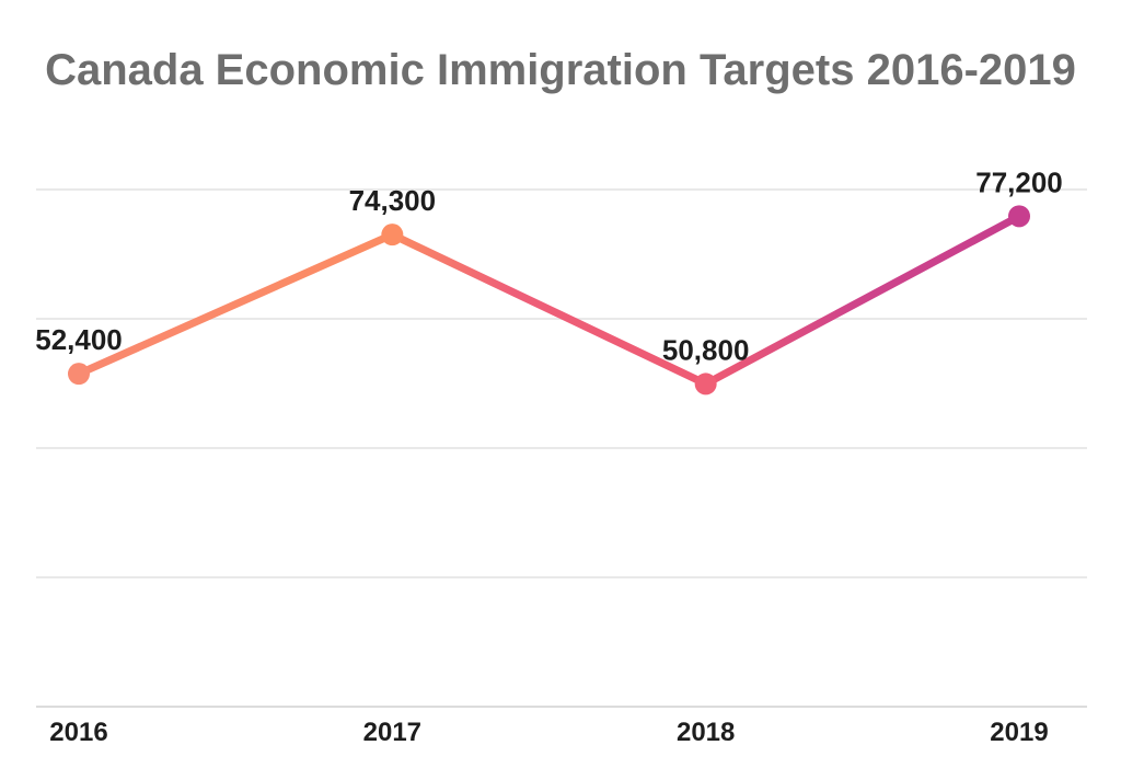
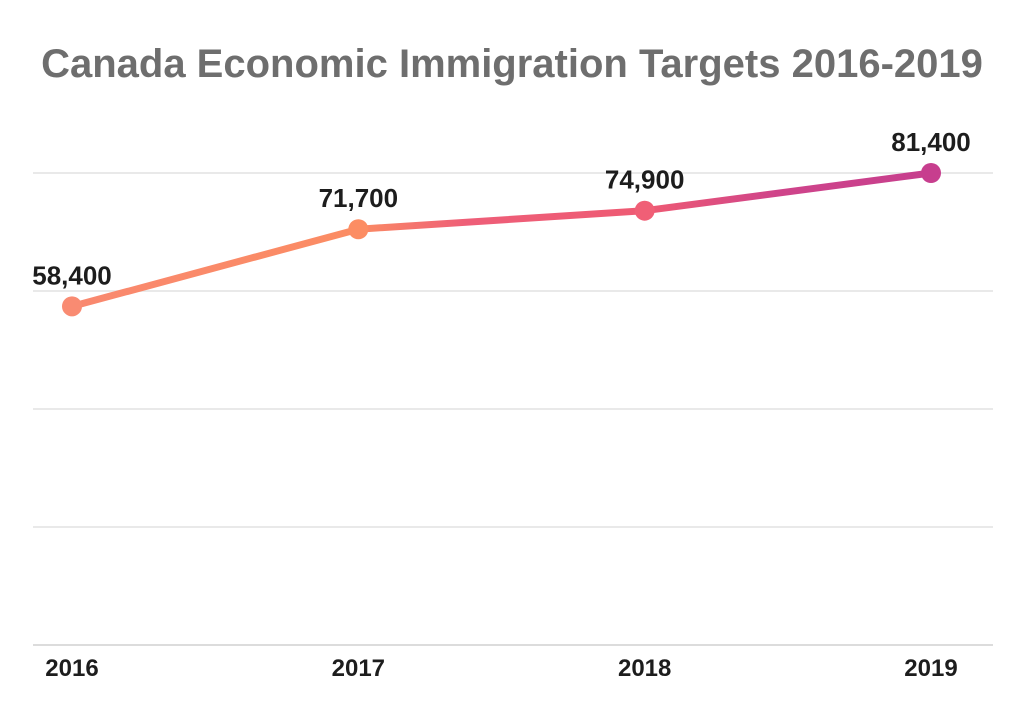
2016: 52,400 -> 58,400
2017: 74,300 -> 71,700
2018: 50,800 -> 74,900
2019: 77,200 -> 81,400
